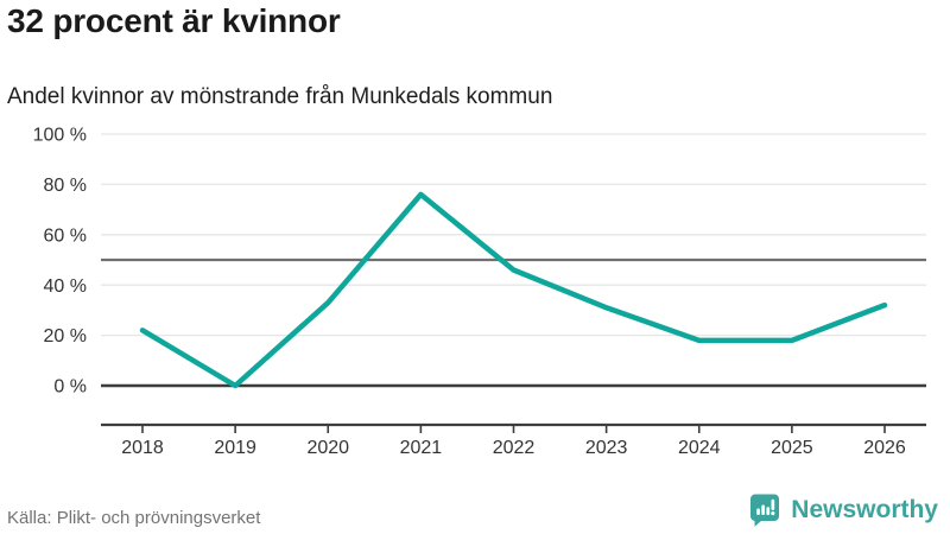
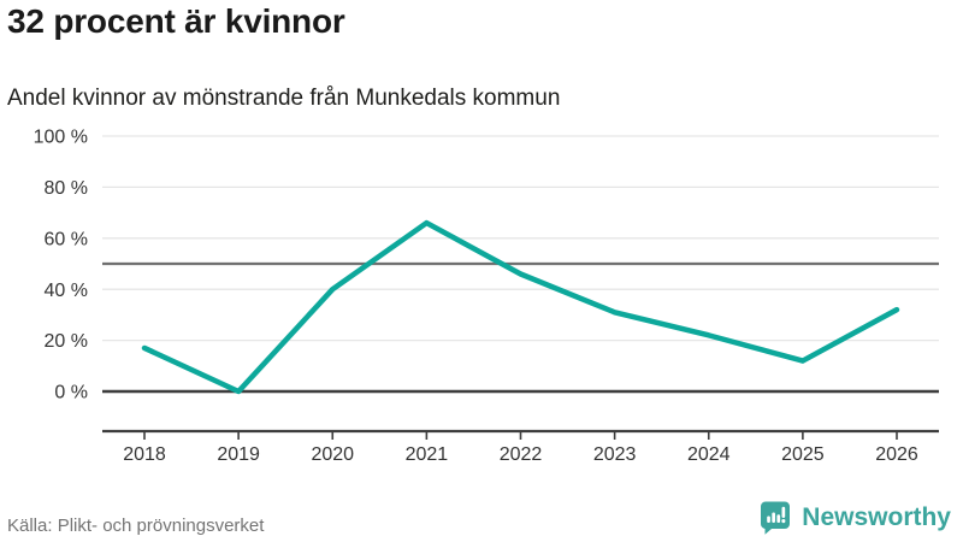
2018: 22% -> 17%
2020: 33% -> 40%
2021: 76% -> 66%
2024: 18% -> 22%
2025: 18% -> 12%
